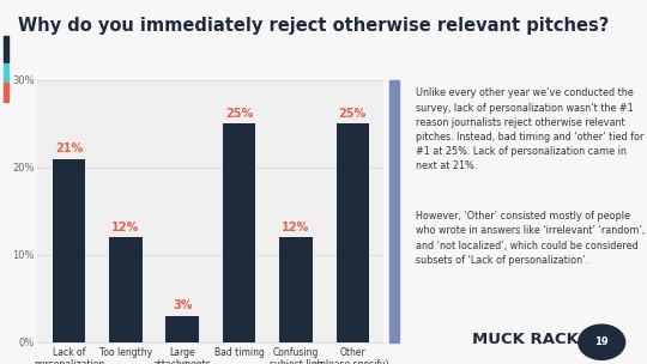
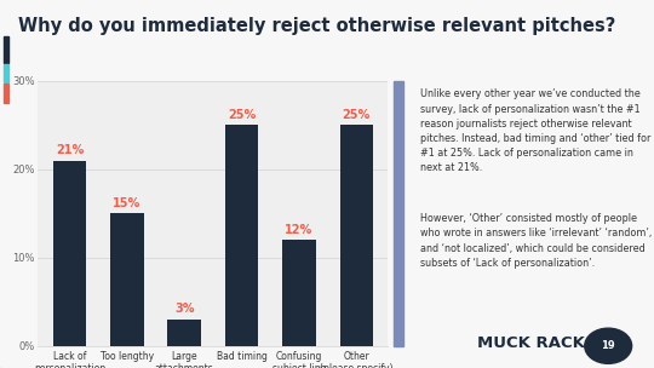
Too lengthy: 12% -> 15%
